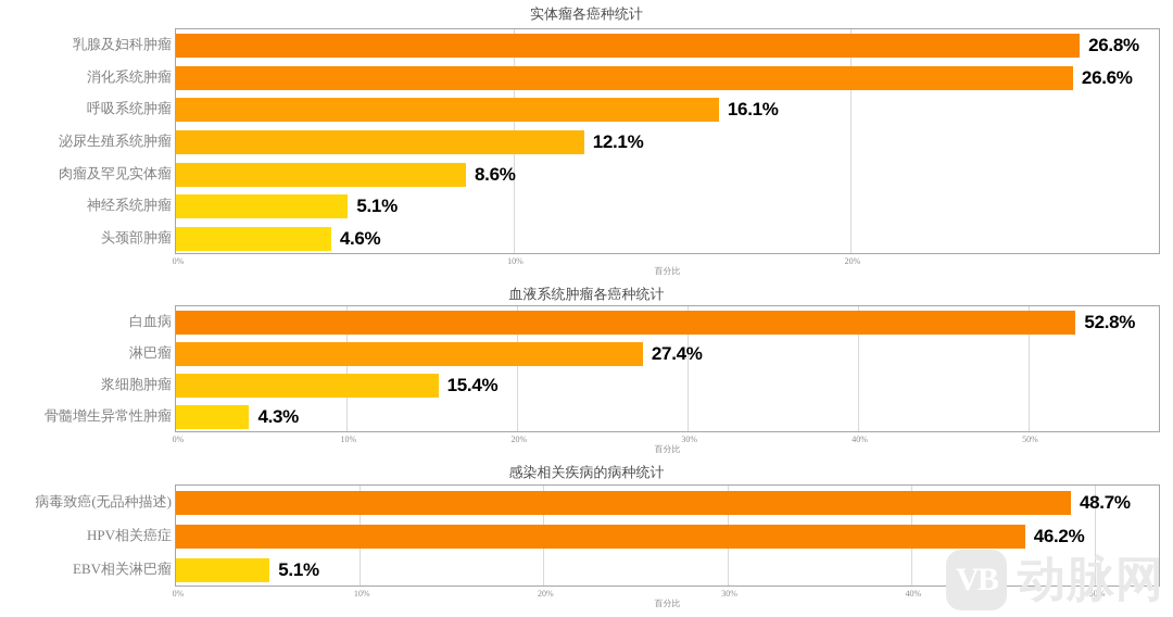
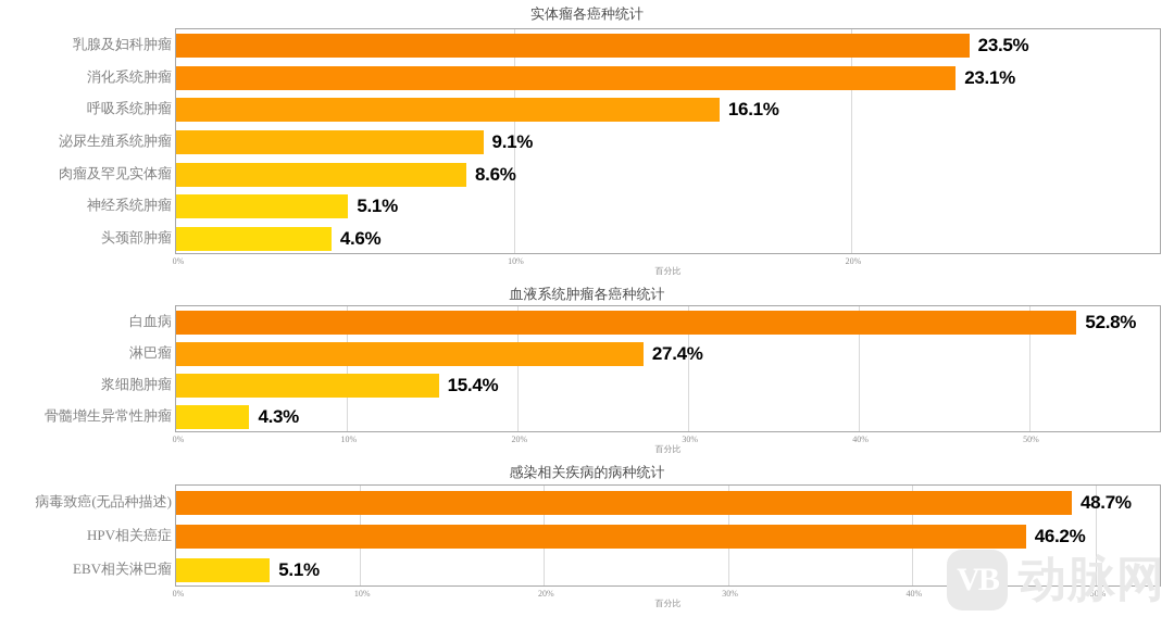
实体瘤各癌种统计/乳腺及妇科肿瘤: 26.8% -> 23.5%
实体瘤各癌种统计/消化系统肿瘤: 26.6% -> 23.1%
实体瘤各癌种统计/泌尿生殖系统肿瘤: 12.1% -> 9.1%
